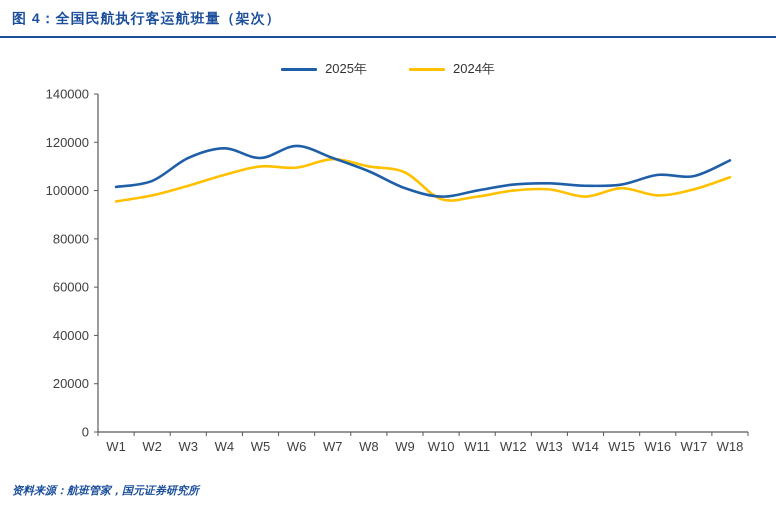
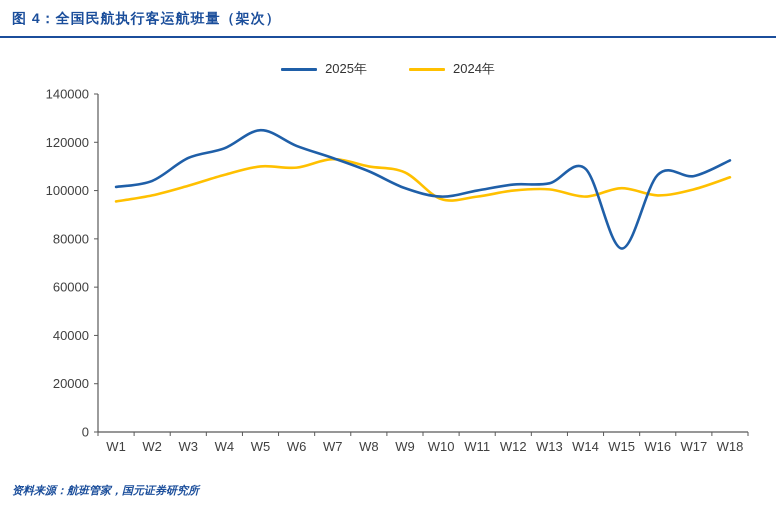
2025年/W5: 114000 -> 125000
2025年/W14: 102000 -> 109000
2025年/W15: 102000 -> 76000
